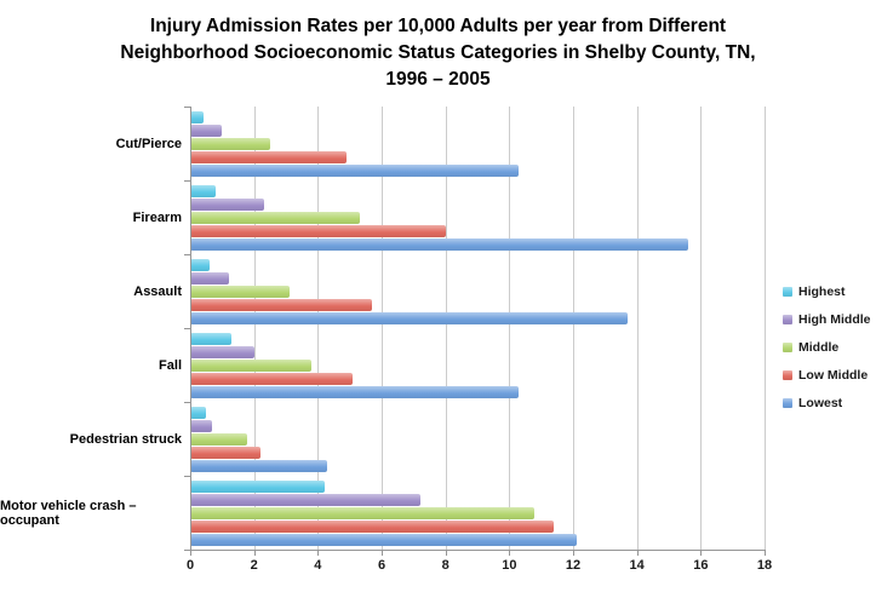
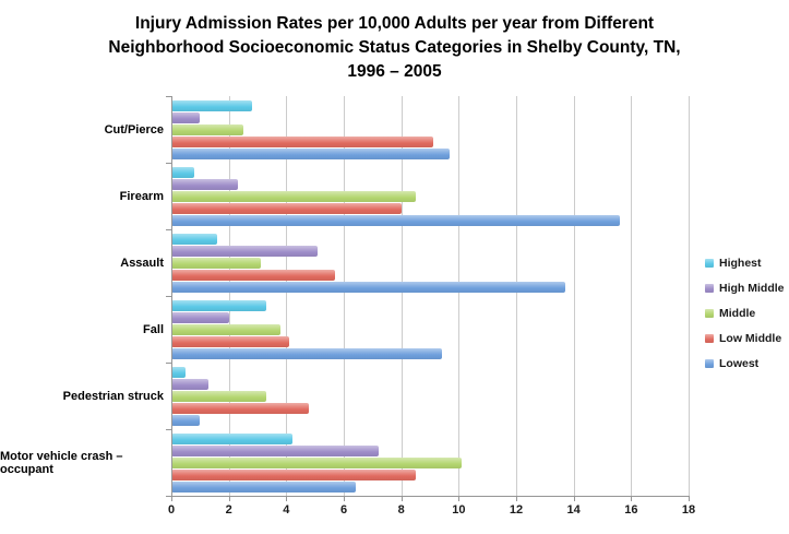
Highest/Cut/Pierce: 0.4 -> 2.8
Low Middle/Cut/Pierce: 4.9 -> 9.1
Lowest/Cut/Pierce: 10.3 -> 9.7
Middle/Firearm: 5.3 -> 8.5
Highest/Assault: 0.6 -> 1.6
High Middle/Assault: 1.2 -> 5.1
Highest/Fall: 1.3 -> 3.3
Low Middle/Fall: 5.1 -> 4.1
Lowest/Fall: 10.3 -> 9.4
High Middle/Pedestrian struck: 0.7 -> 1.3
Middle/Pedestrian struck: 1.8 -> 3.3
Low Middle/Pedestrian struck: 2.2 -> 4.8
Lowest/Pedestrian struck: 4.3 -> 1.0
Middle/Motor vehicle crash – occupant: 10.8 -> 10.1
Low Middle/Motor vehicle crash – occupant: 11.4 -> 8.5
Lowest/Motor vehicle crash – occupant: 12.1 -> 6.4
